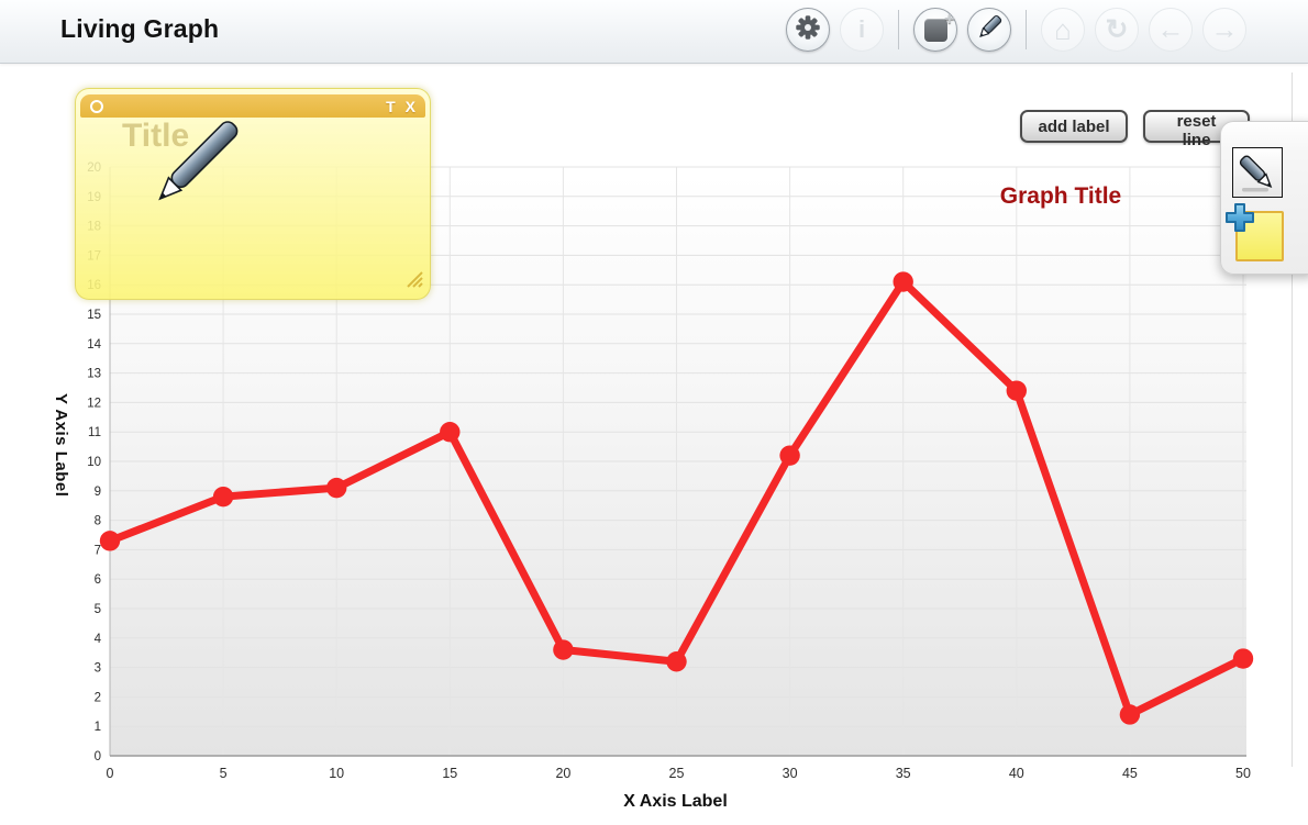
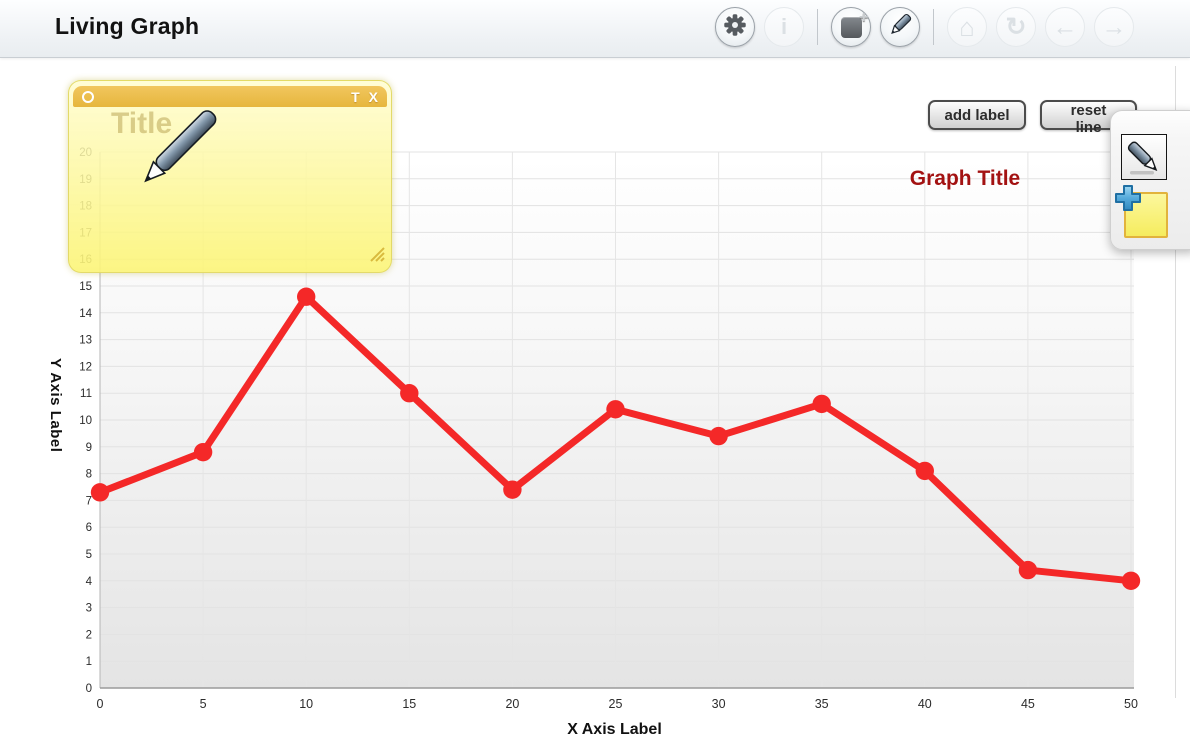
10: 9.1 -> 14.6
20: 3.6 -> 7.4
25: 3.2 -> 10.4
30: 10.2 -> 9.4
35: 16.1 -> 10.6
40: 12.4 -> 8.1
45: 1.4 -> 4.4
50: 3.3 -> 4.0
